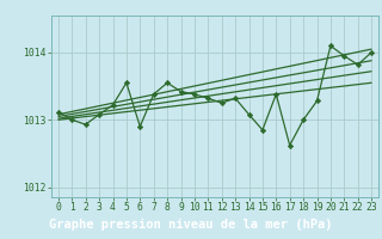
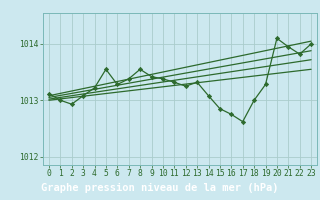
6: 1012.90 -> 1013.28
16: 1013.38 -> 1012.75
